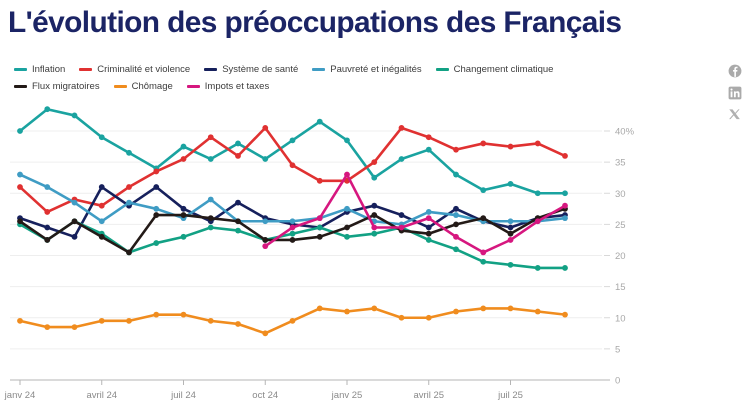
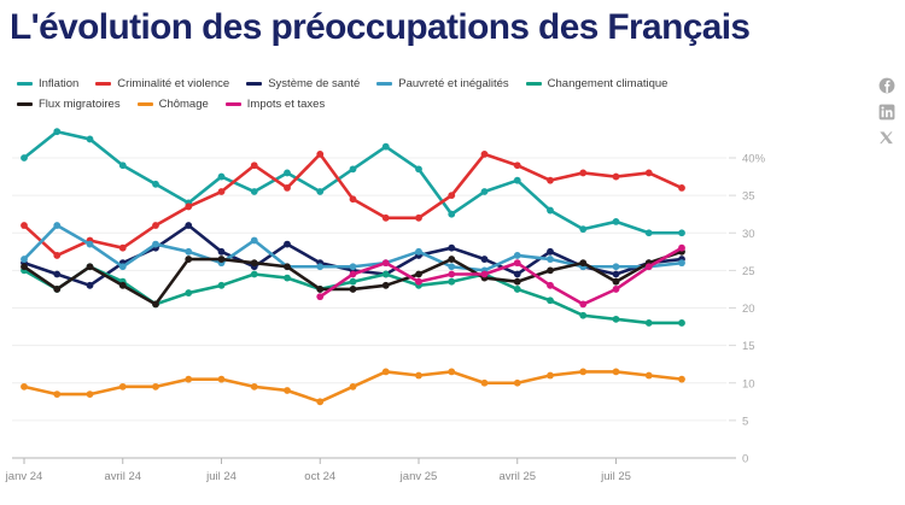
Pauvreté et inégalités/janv 24: 33% -> 26%
Système de santé/avril 24: 31% -> 26%
Impots et taxes/janv 25: 33% -> 24%
